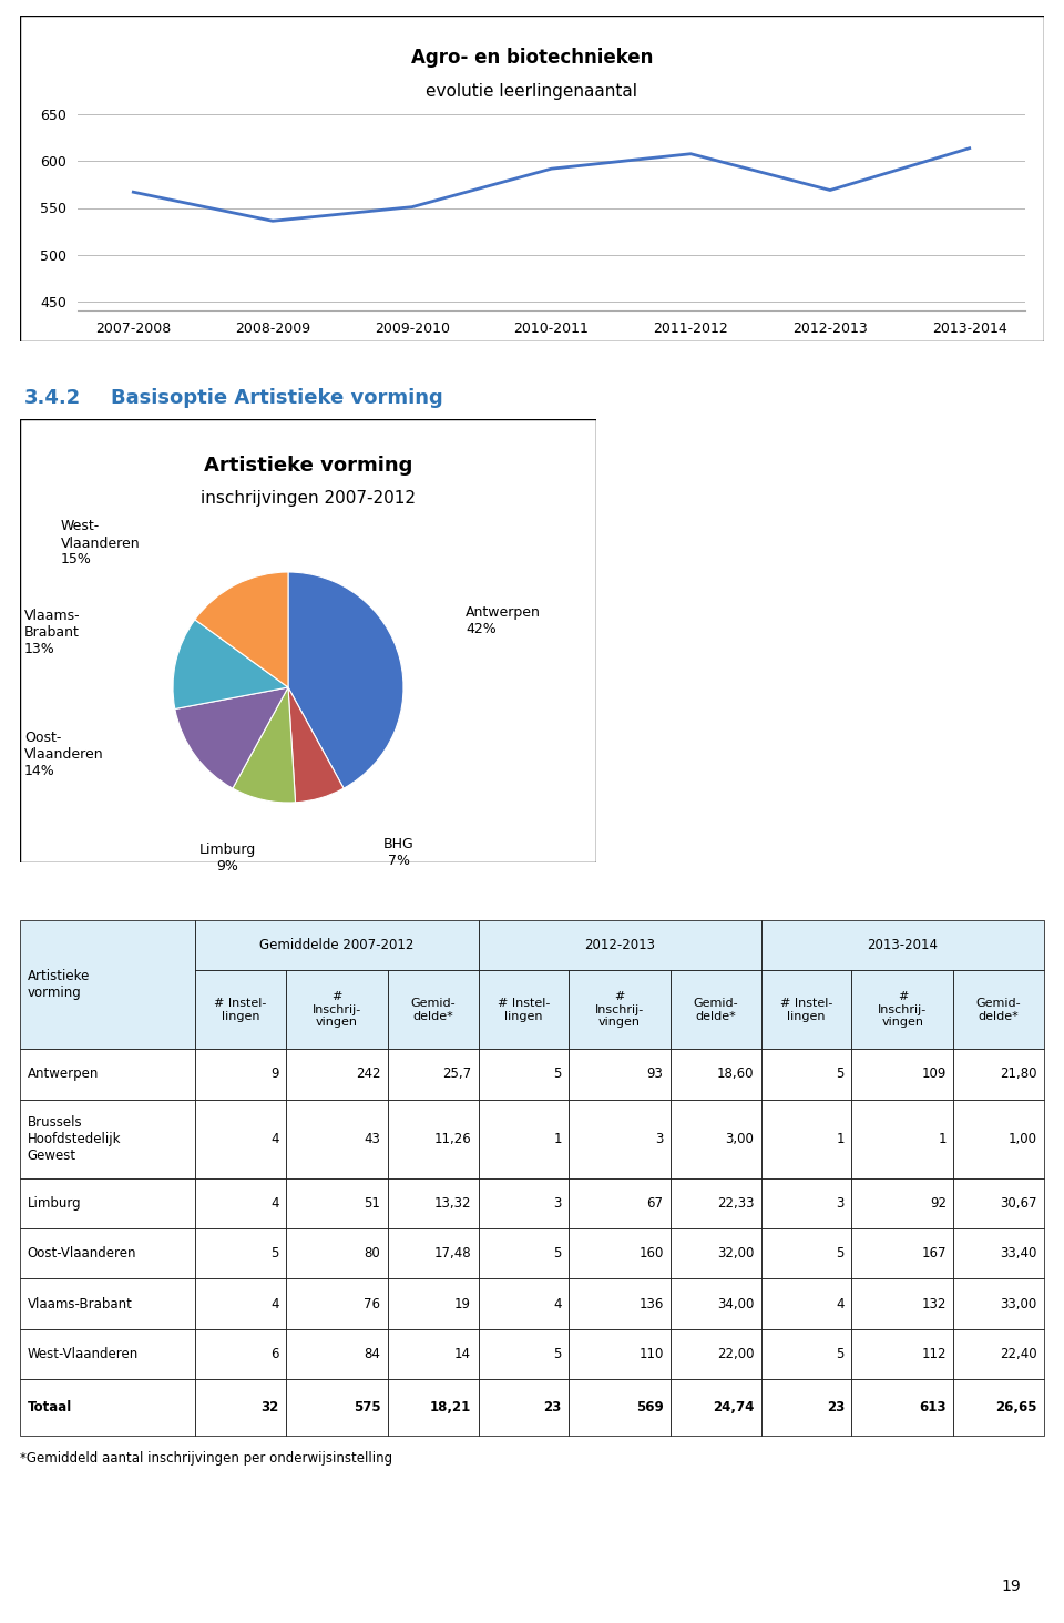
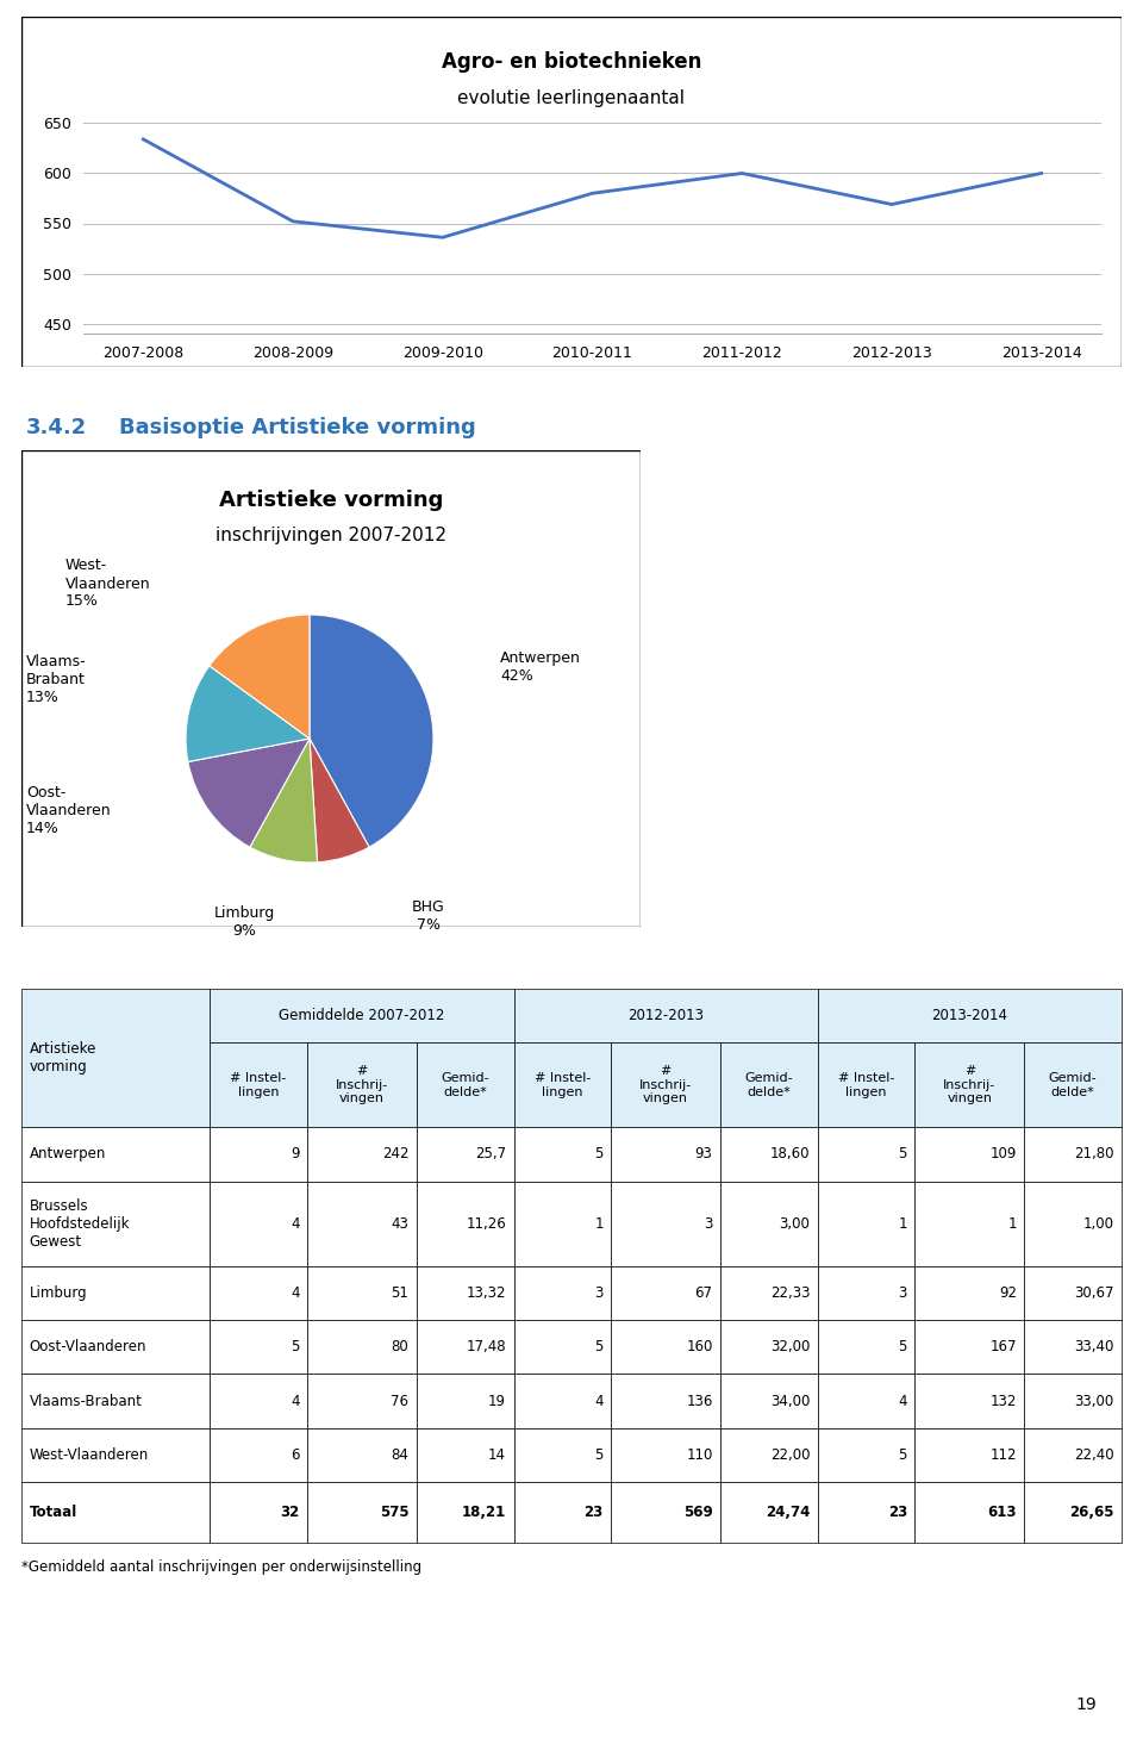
2007-2008: 567 -> 634
2008-2009: 536 -> 552
2009-2010: 551 -> 536
2010-2011: 592 -> 580
2011-2012: 608 -> 600
2013-2014: 614 -> 600
